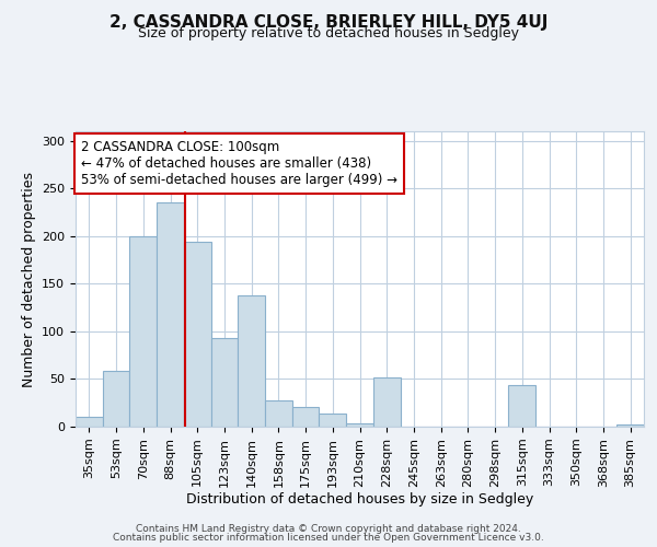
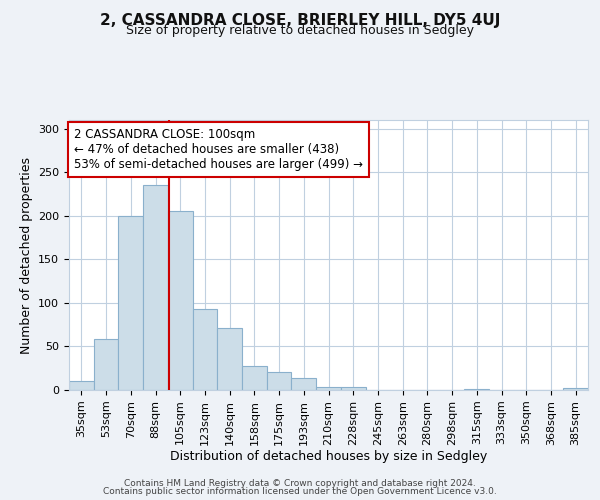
105sqm: 194 -> 205
140sqm: 138 -> 71
228sqm: 52 -> 4
315sqm: 44 -> 1
